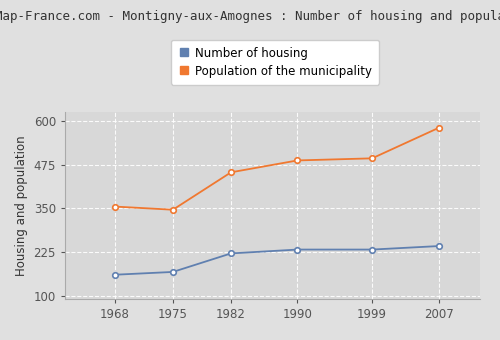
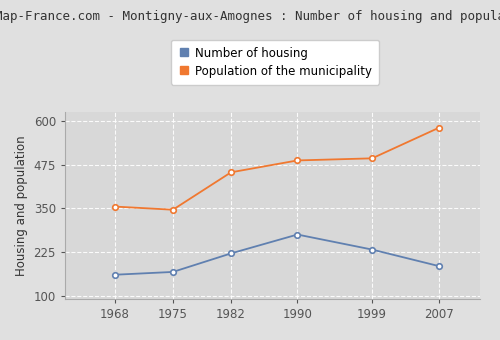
Number of housing/1990: 232 -> 275
Number of housing/2007: 242 -> 185
